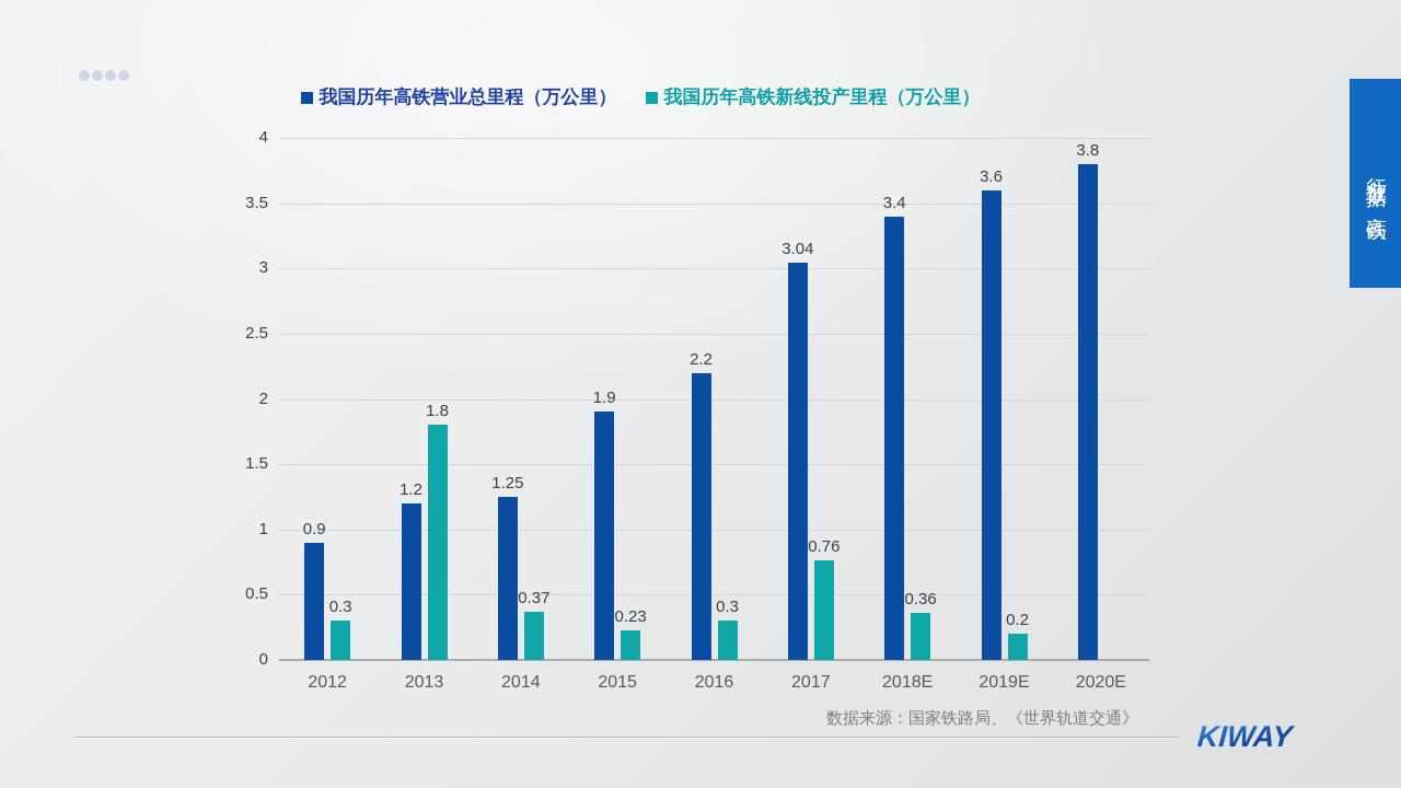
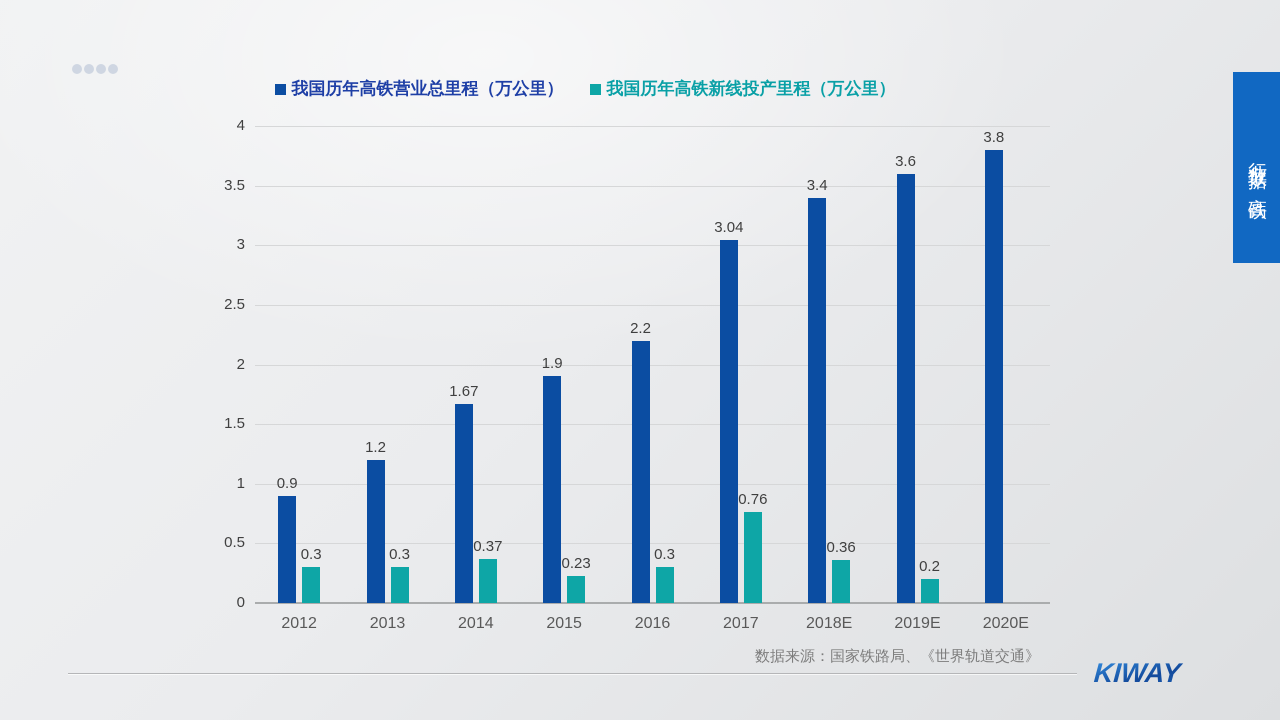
我国历年高铁新线投产里程（万公里）/2013: 1.8 -> 0.3
我国历年高铁营业总里程（万公里）/2014: 1.25 -> 1.67
